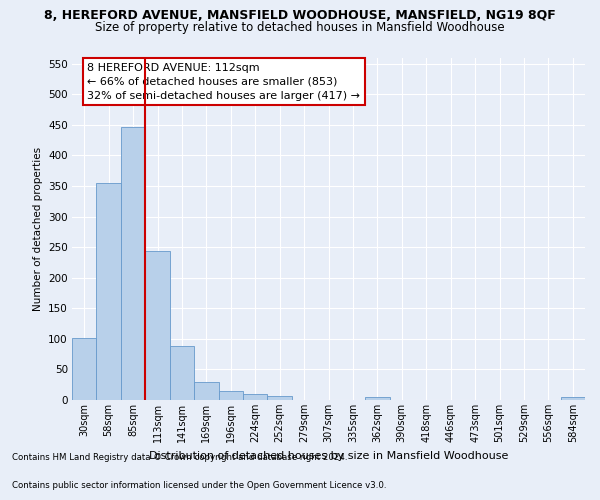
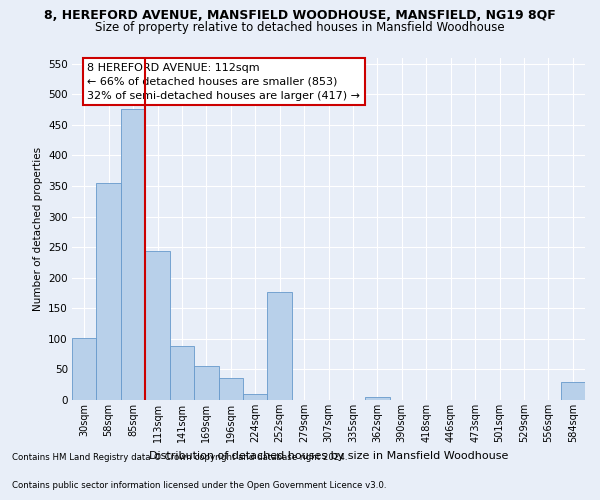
85sqm: 447 -> 476
169sqm: 30 -> 56
196sqm: 14 -> 36
252sqm: 6 -> 176
584sqm: 5 -> 30
